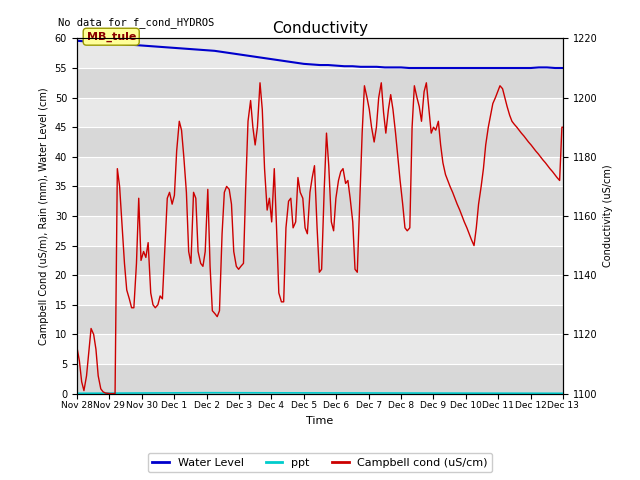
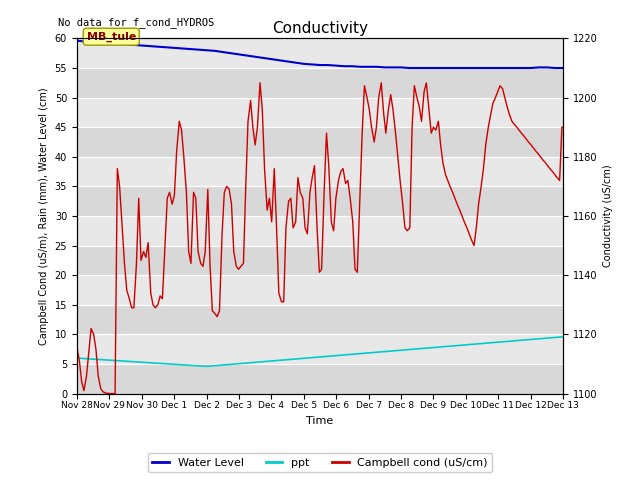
ppt/Nov 28: 0.1 -> 6.0
ppt/Dec 2: 0.1 -> 4.6
ppt/Dec 13: 0.1 -> 9.6
